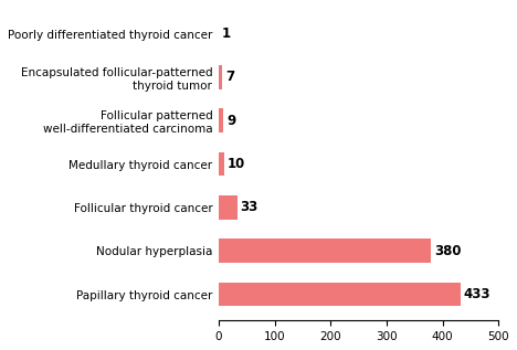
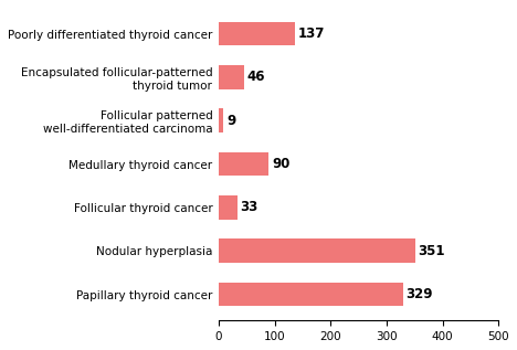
Poorly differentiated thyroid cancer: 1 -> 137
Encapsulated follicular-patterned thyroid tumor: 7 -> 46
Medullary thyroid cancer: 10 -> 90
Nodular hyperplasia: 380 -> 351
Papillary thyroid cancer: 433 -> 329
